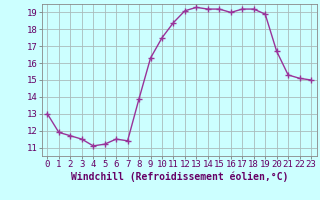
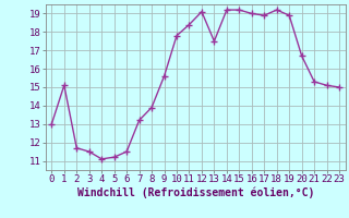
1: 11.9 -> 15.1
7: 11.4 -> 13.2
9: 16.3 -> 15.6
10: 17.5 -> 17.8
13: 19.3 -> 17.5
17: 19.2 -> 18.9
